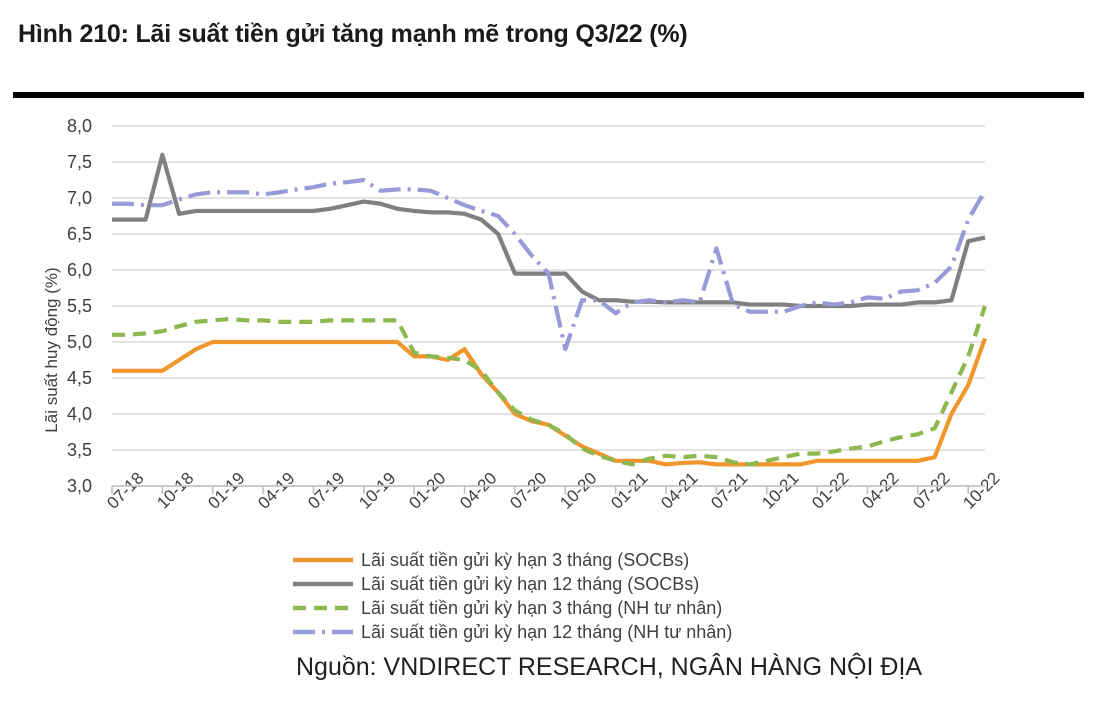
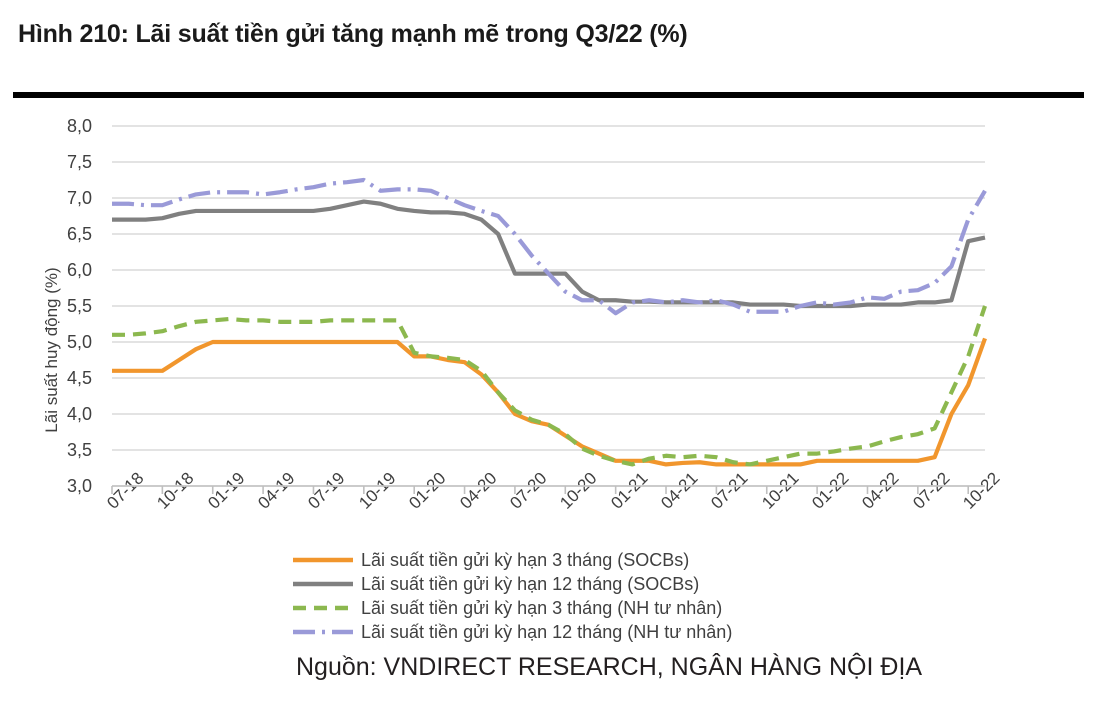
Lãi suất tiền gửi kỳ hạn 12 tháng (SOCBs)/10-18: 7,6 -> 6,7
Lãi suất tiền gửi kỳ hạn 3 tháng (SOCBs)/04-20: 4,9 -> 4,7
Lãi suất tiền gửi kỳ hạn 12 tháng (NH tư nhân)/10-20: 4,9 -> 5,7
Lãi suất tiền gửi kỳ hạn 12 tháng (NH tư nhân)/07-21: 6,3 -> 5,6
